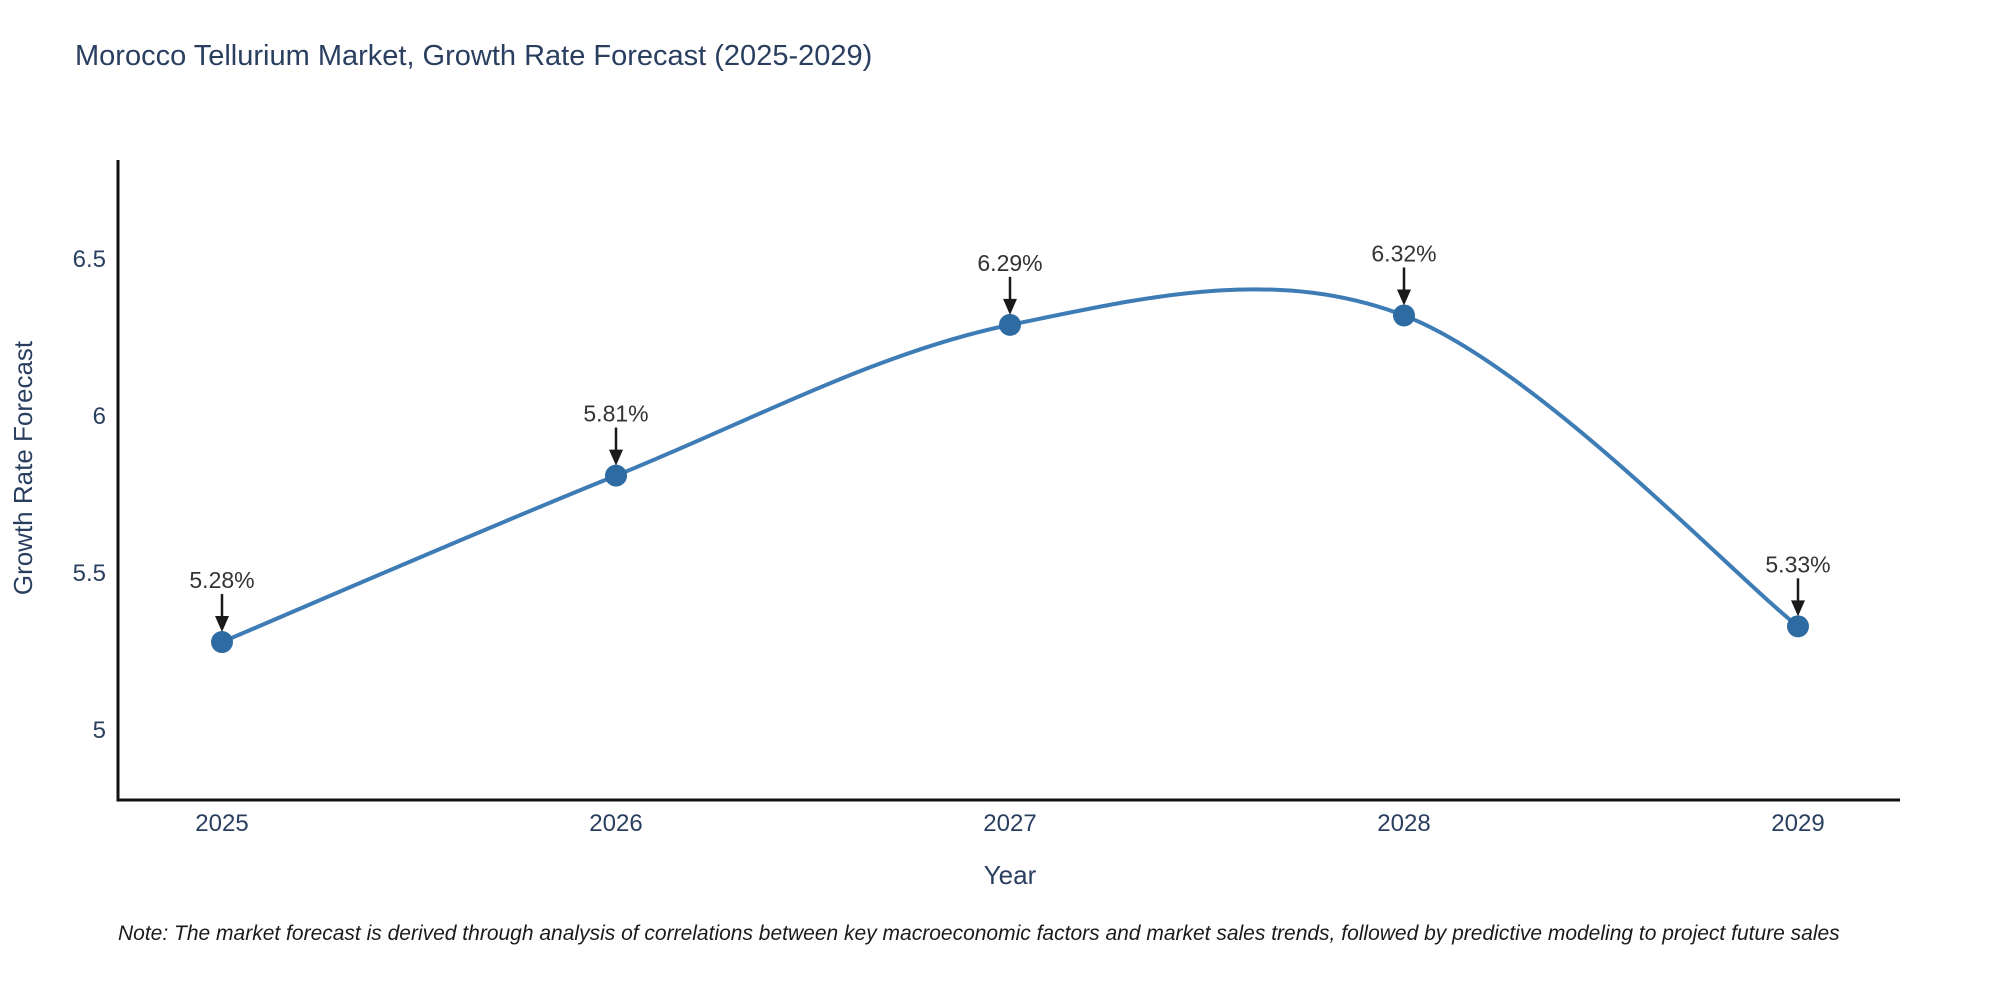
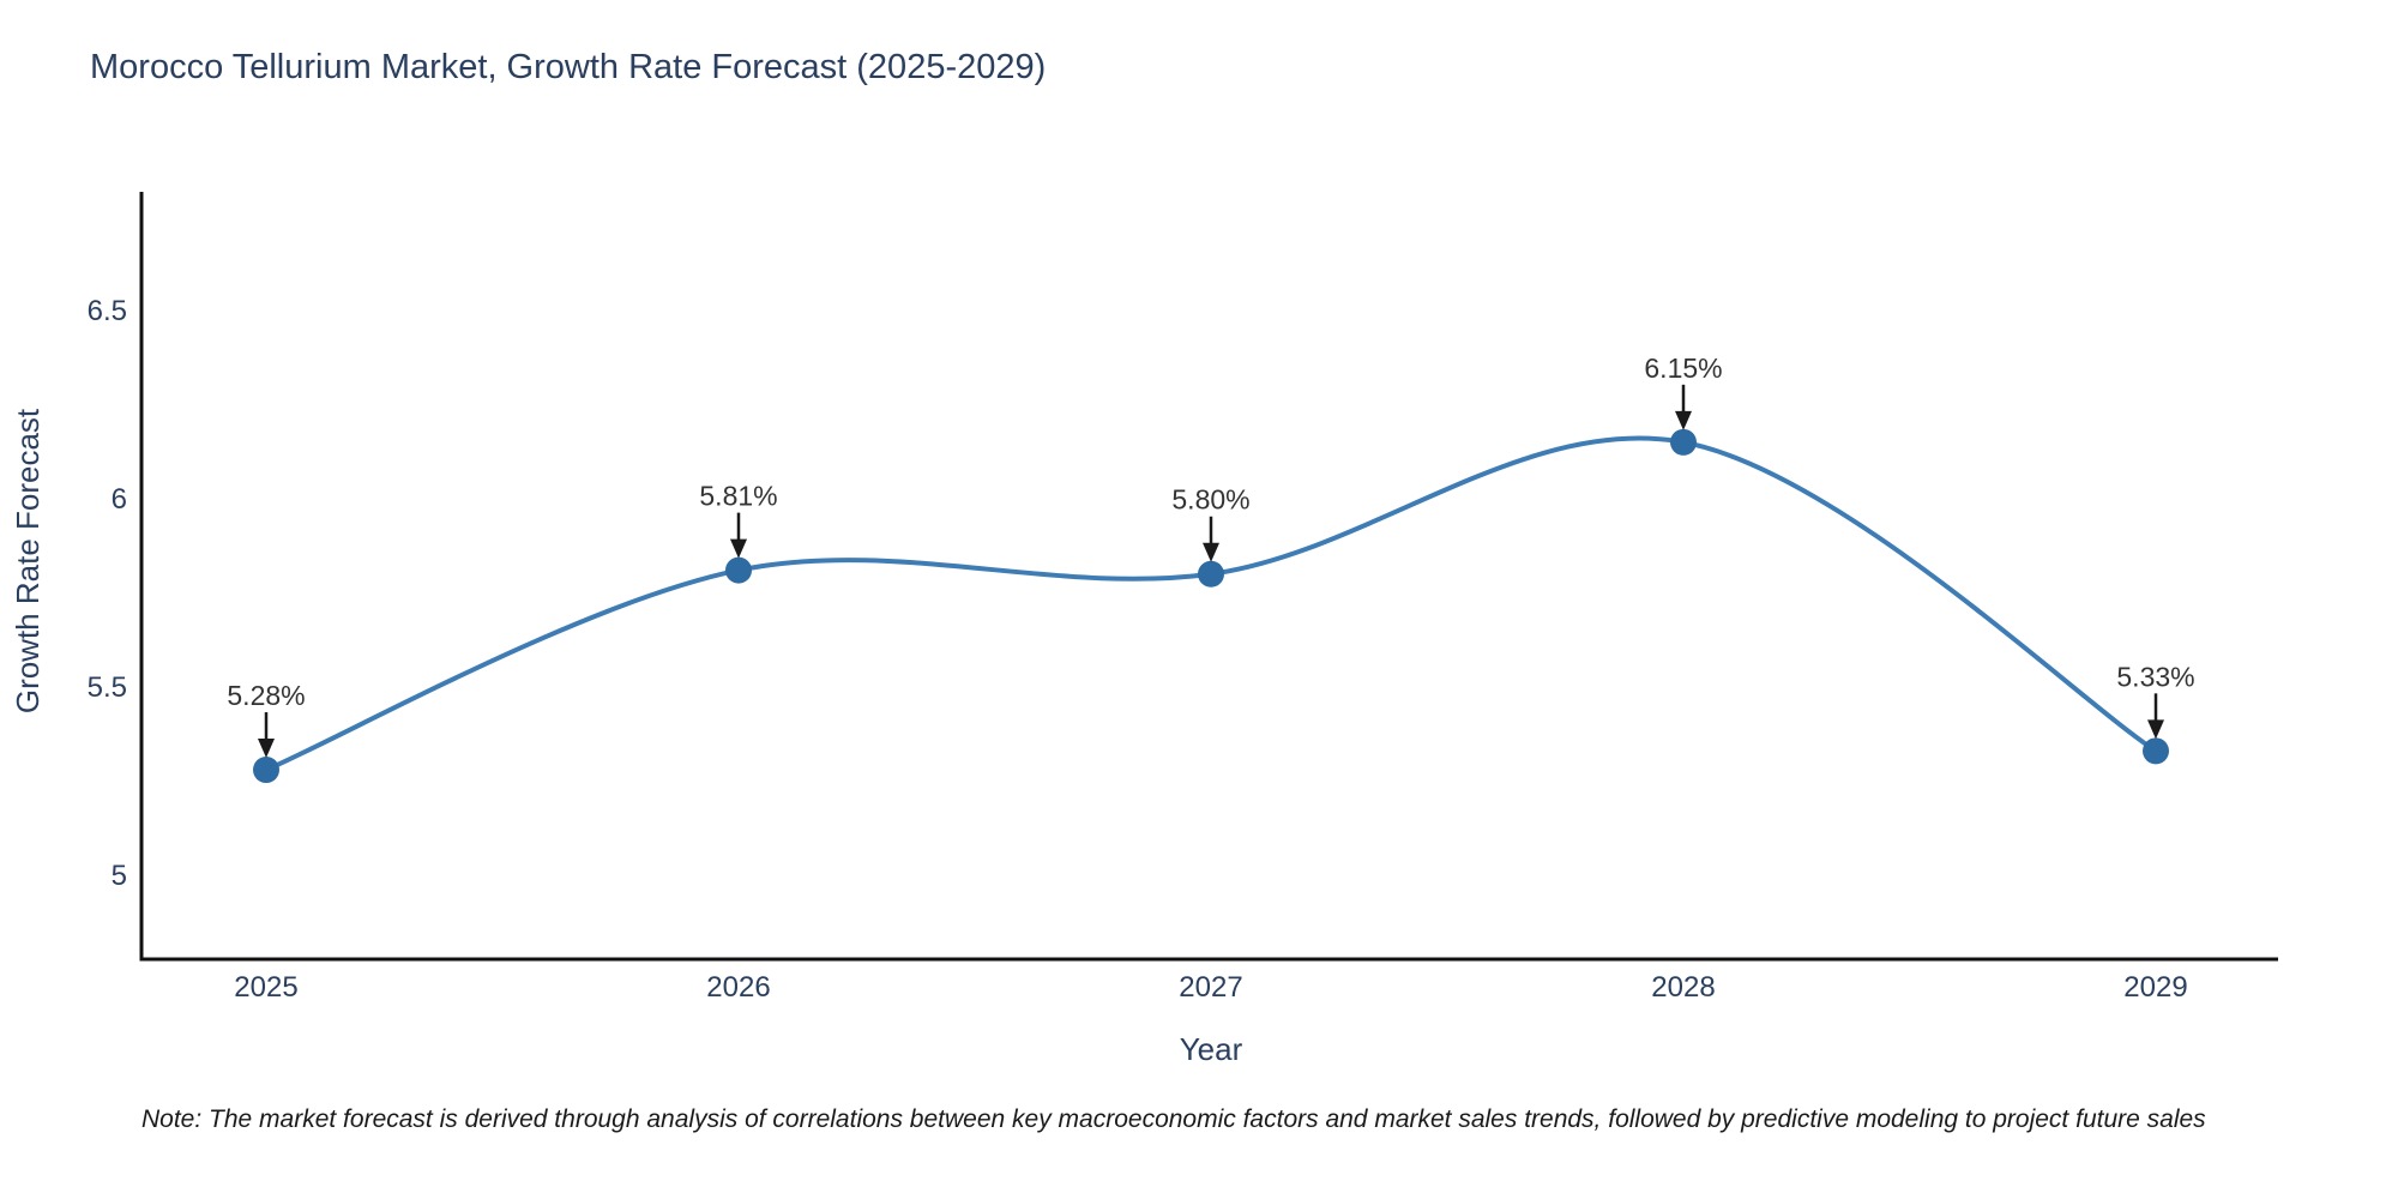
2027: 6.29% -> 5.80%
2028: 6.32% -> 6.15%
